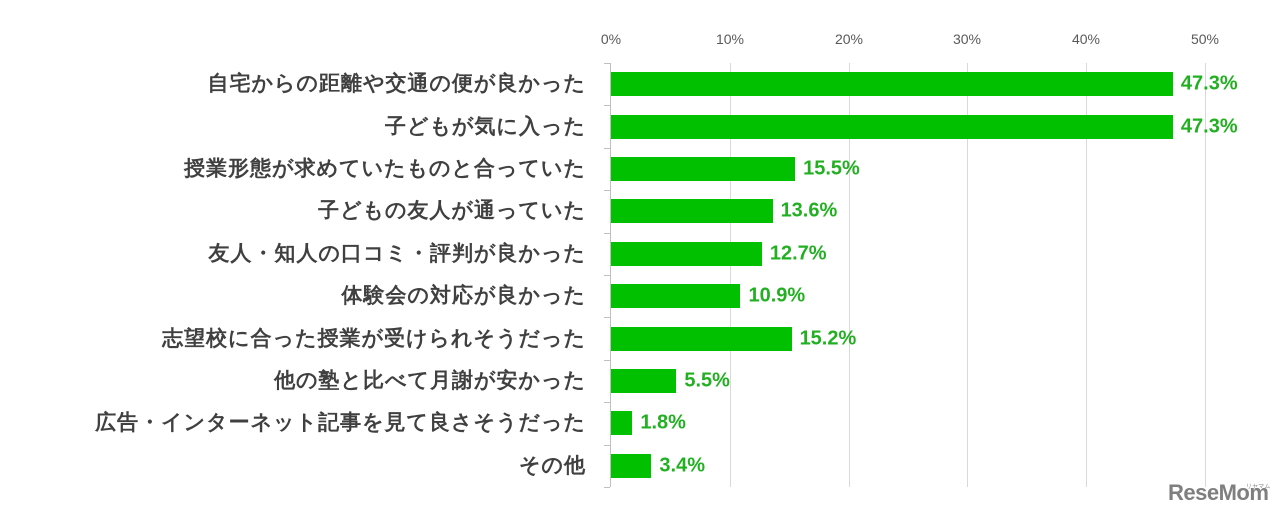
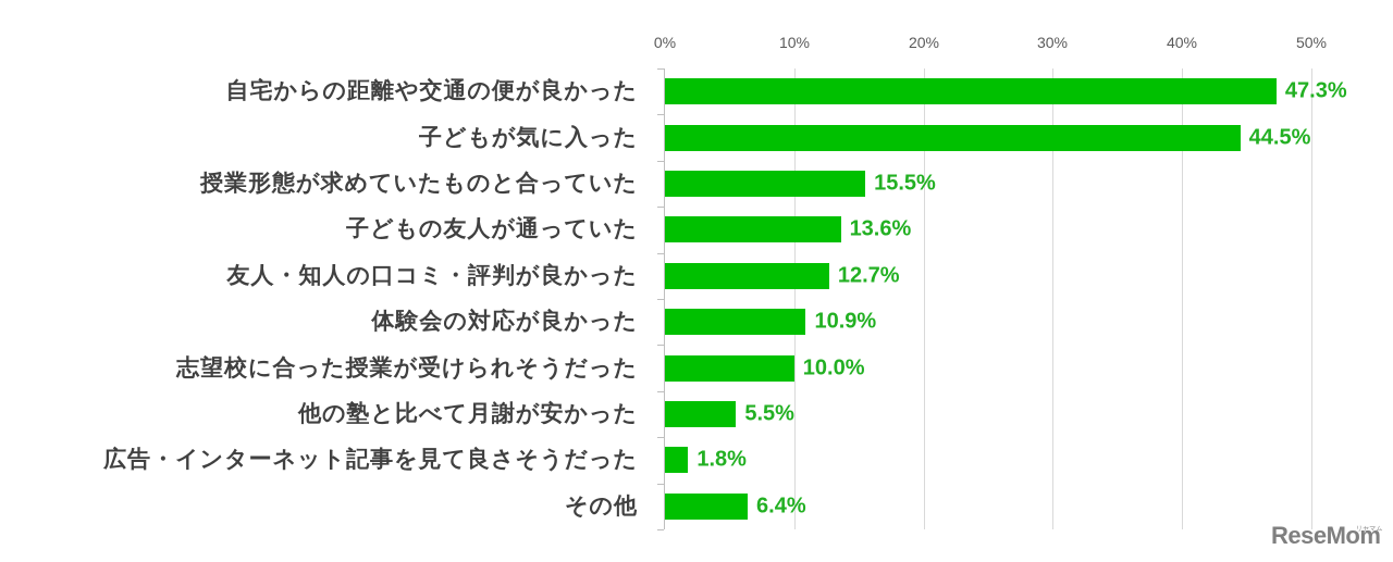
子どもが気に入った: 47.3% -> 44.5%
志望校に合った授業が受けられそうだった: 15.2% -> 10.0%
その他: 3.4% -> 6.4%
